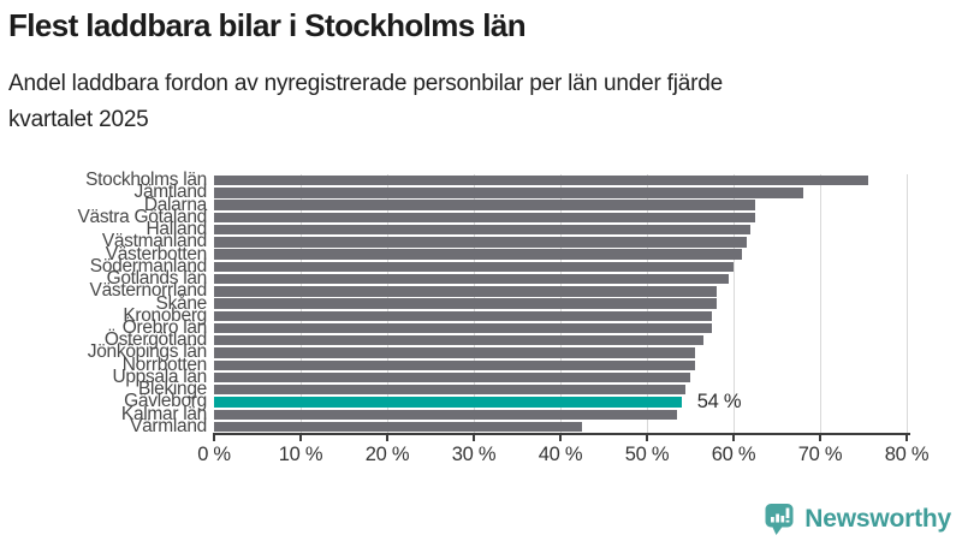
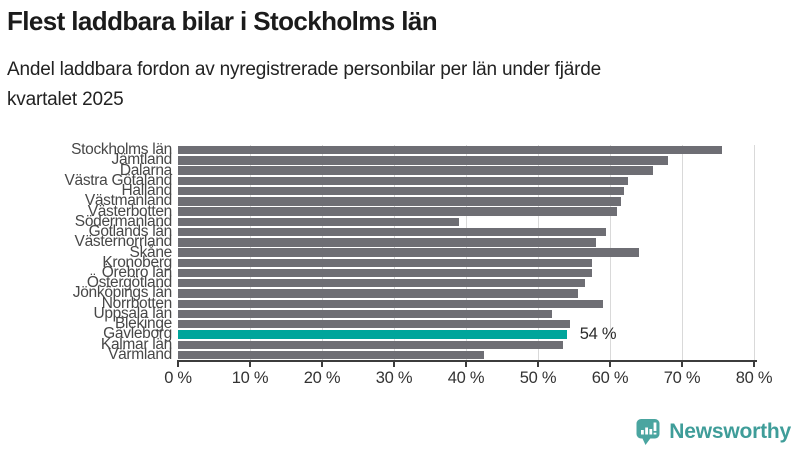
Dalarna: 62% -> 66%
Södermanland: 60% -> 39%
Skåne: 58% -> 64%
Norrbotten: 56% -> 59%
Uppsala län: 55% -> 52%
